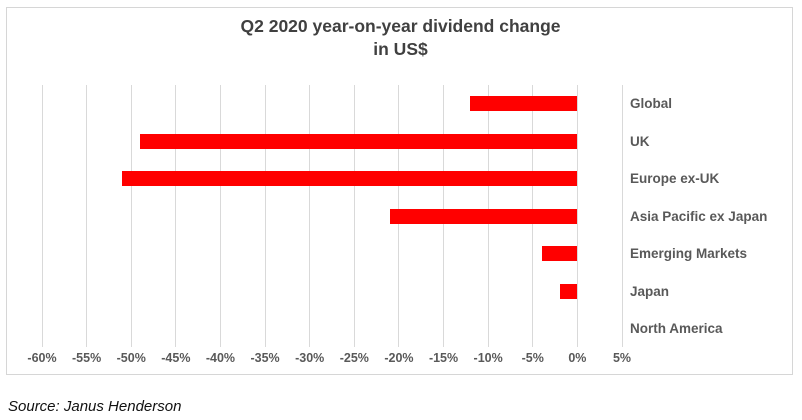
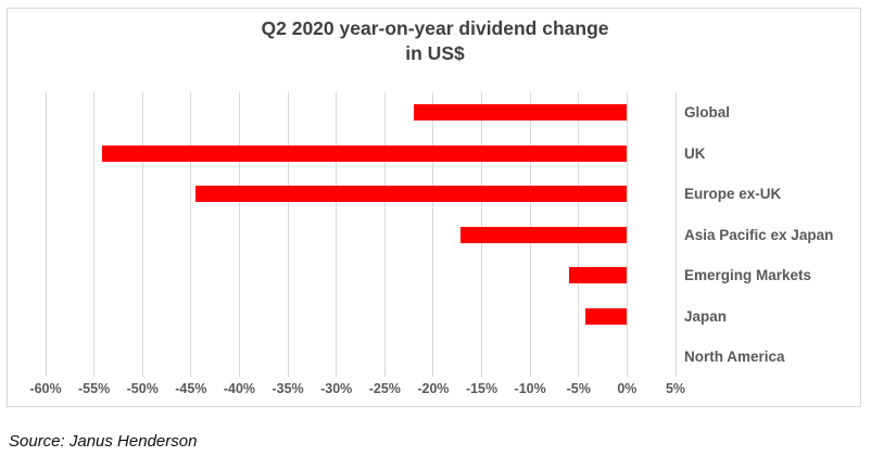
Global: -12% -> -22%
UK: -49% -> -54%
Europe ex-UK: -51% -> -44%
Asia Pacific ex Japan: -21% -> -17%
Emerging Markets: -4% -> -6%
Japan: -2% -> -4%
